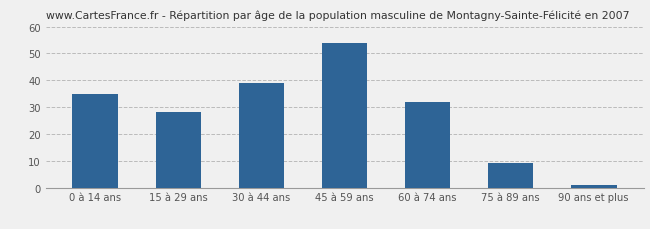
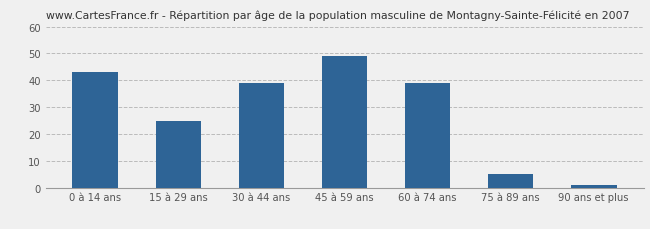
0 à 14 ans: 35 -> 43
15 à 29 ans: 28 -> 25
45 à 59 ans: 54 -> 49
60 à 74 ans: 32 -> 39
75 à 89 ans: 9 -> 5
